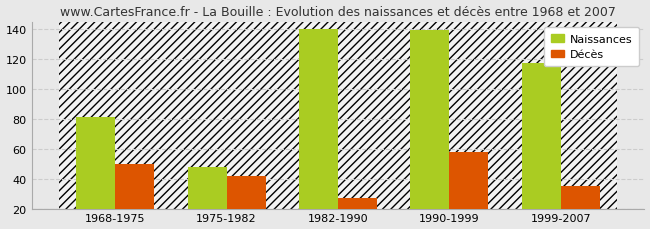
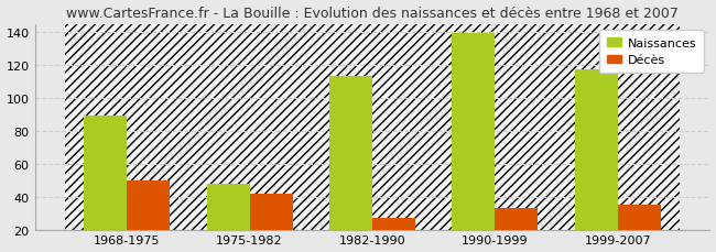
Naissances/1968-1975: 81 -> 89
Naissances/1982-1990: 140 -> 113
Décès/1990-1999: 58 -> 33
